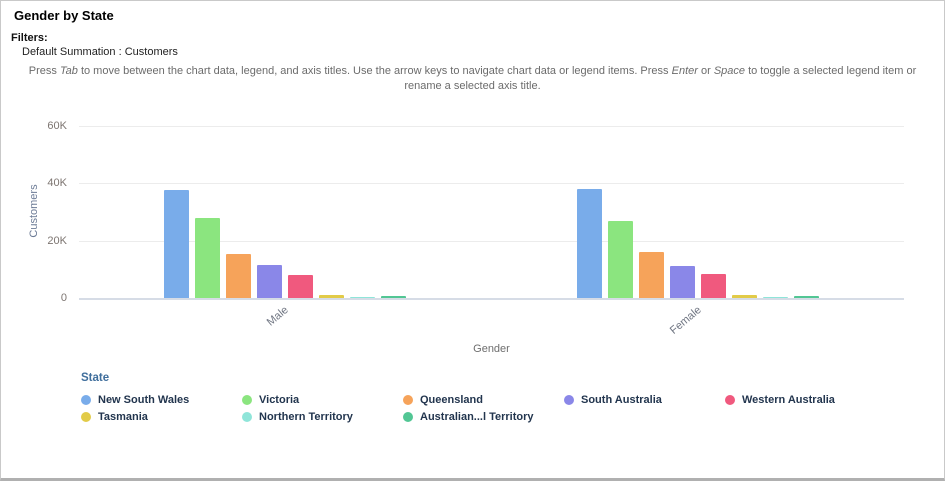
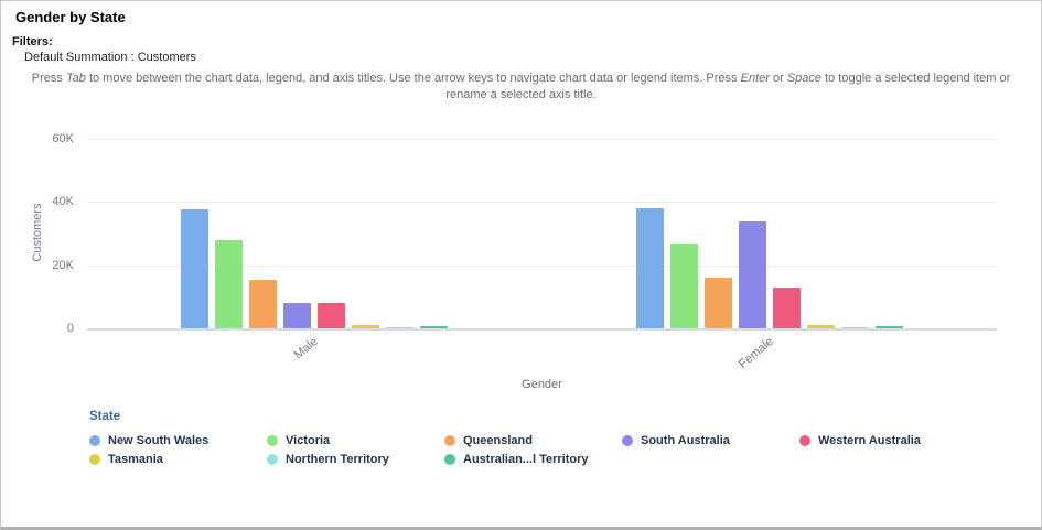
South Australia/Male: 12K -> 8K
South Australia/Female: 11K -> 34K
Western Australia/Female: 8K -> 13K
